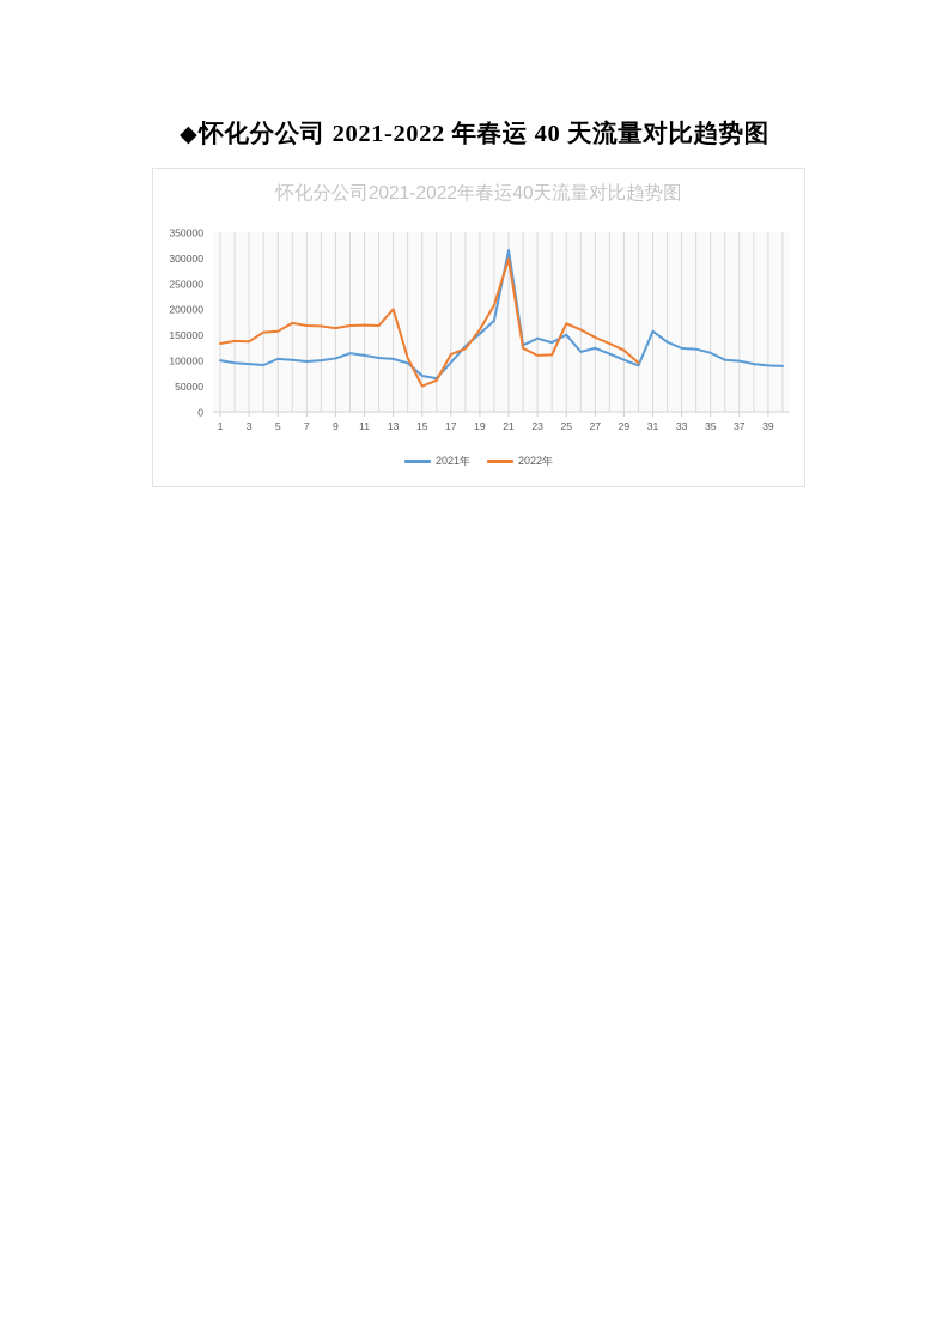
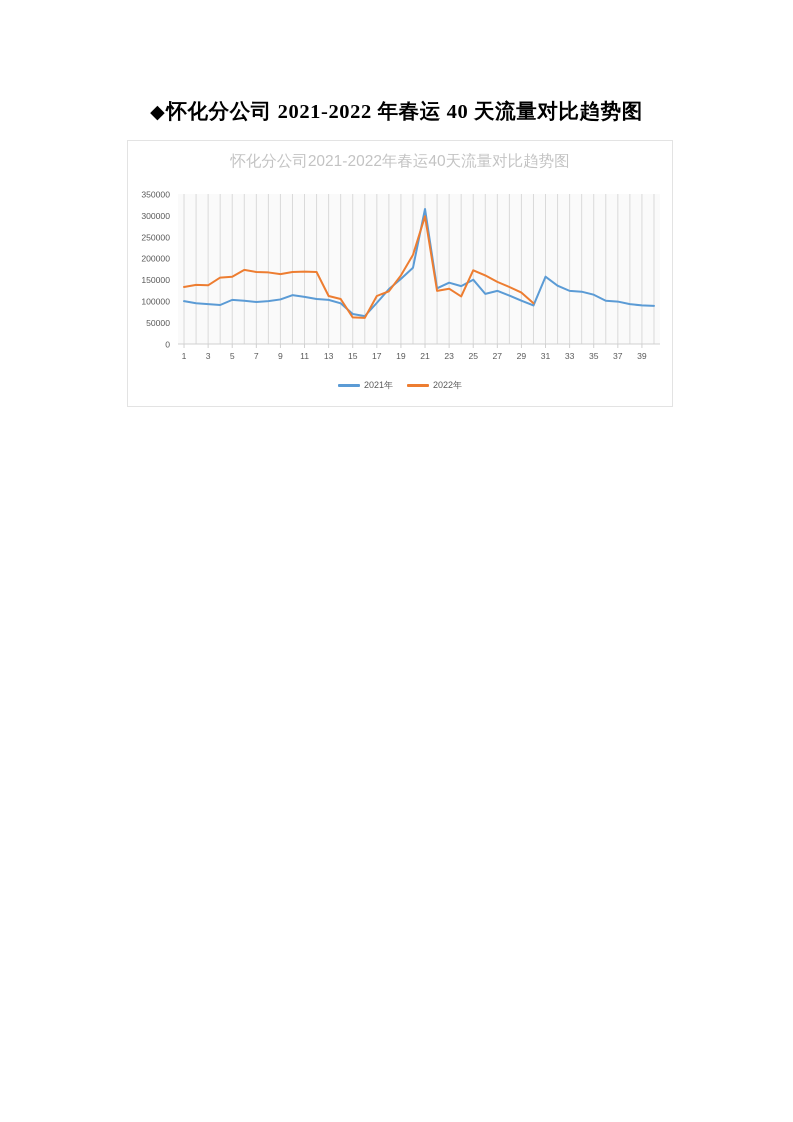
2022年/13: 200000 -> 110000
2022年/15: 50000 -> 60000
2022年/23: 110000 -> 130000
